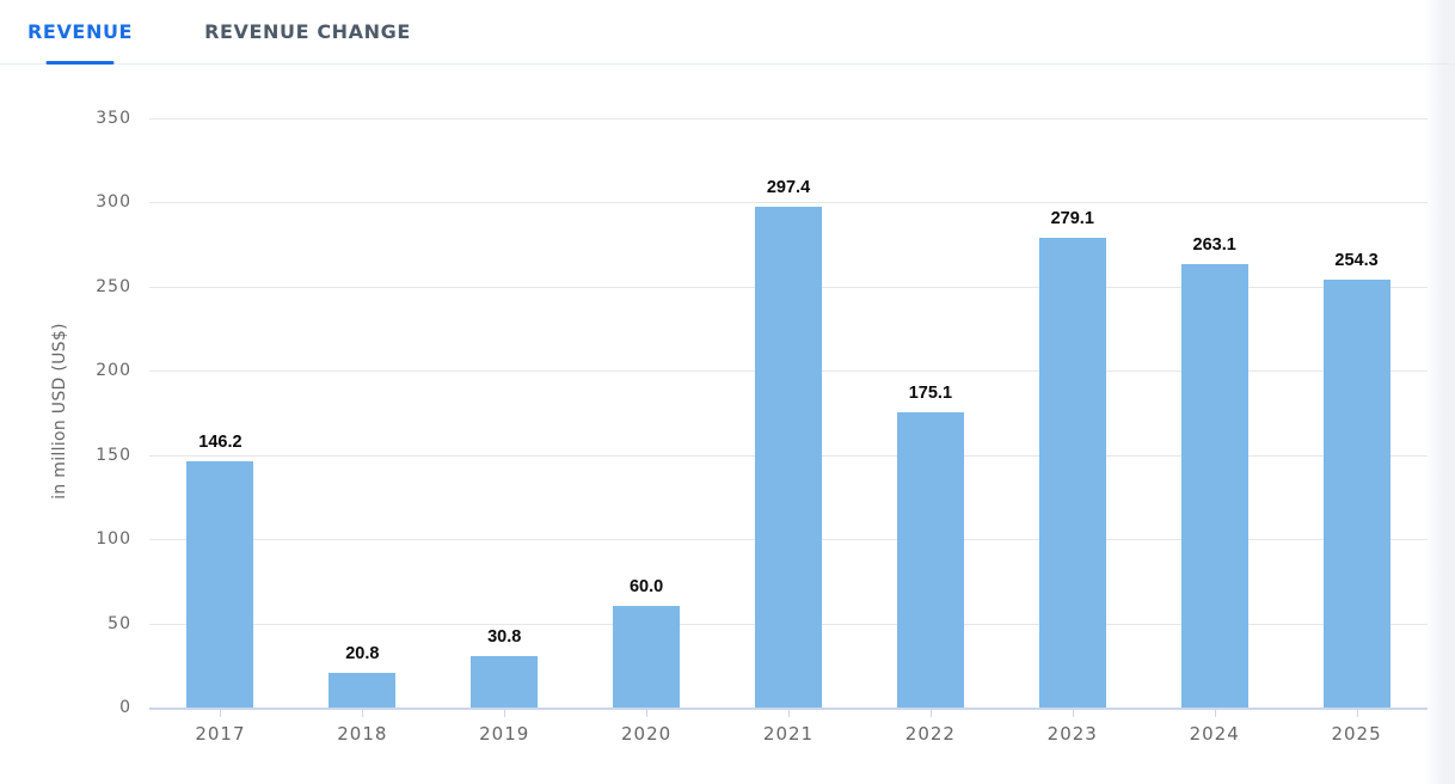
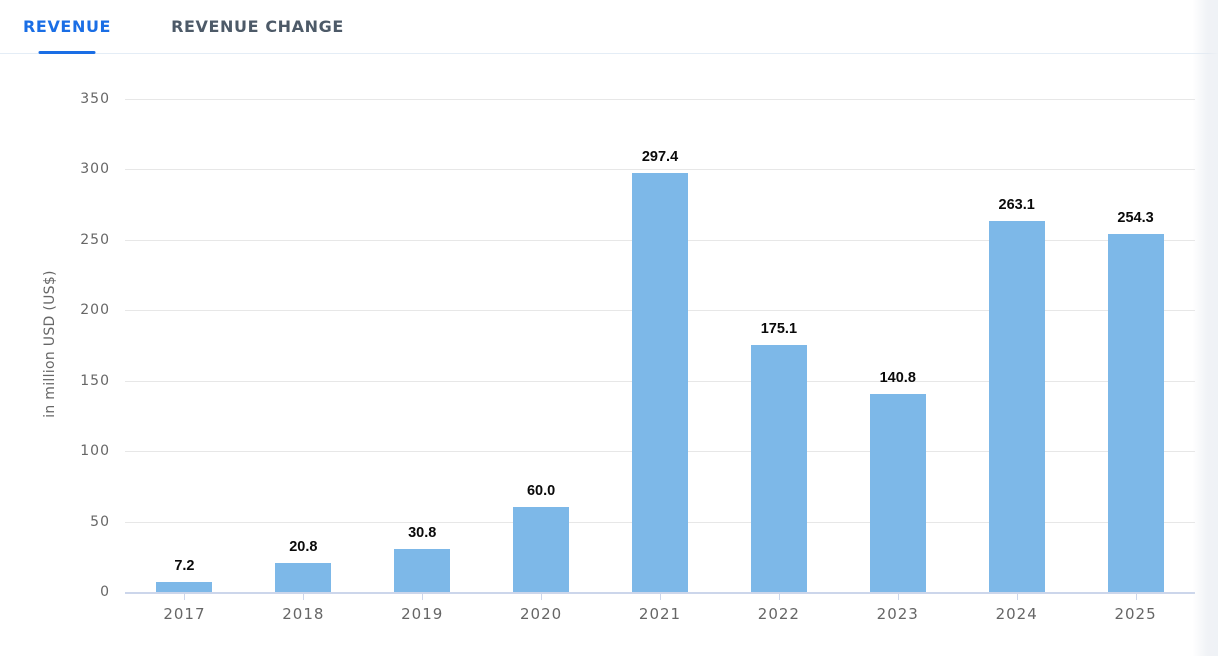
2017: 146.2 -> 7.2
2023: 279.1 -> 140.8
